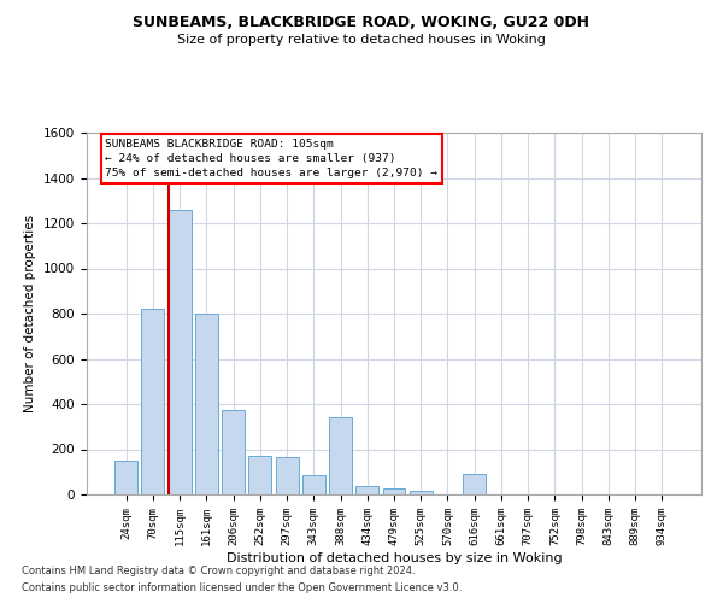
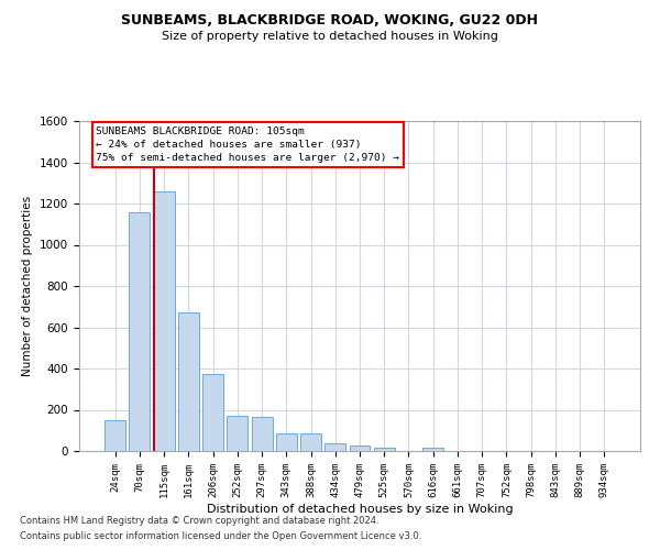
70sqm: 820 -> 1160
161sqm: 800 -> 670
388sqm: 340 -> 80
616sqm: 90 -> 20
